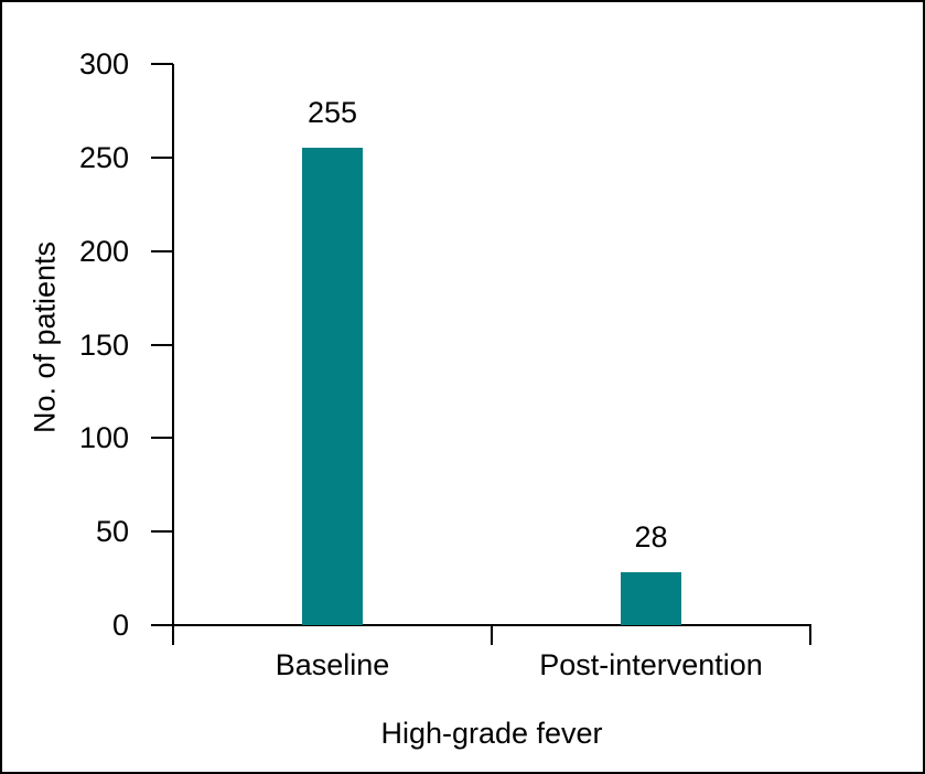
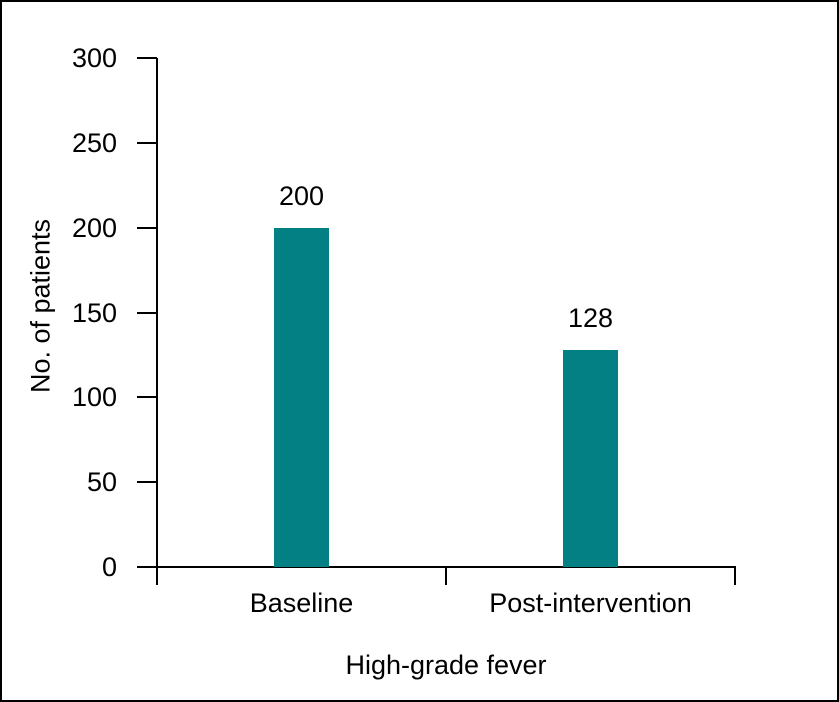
Baseline: 255 -> 200
Post-intervention: 28 -> 128
